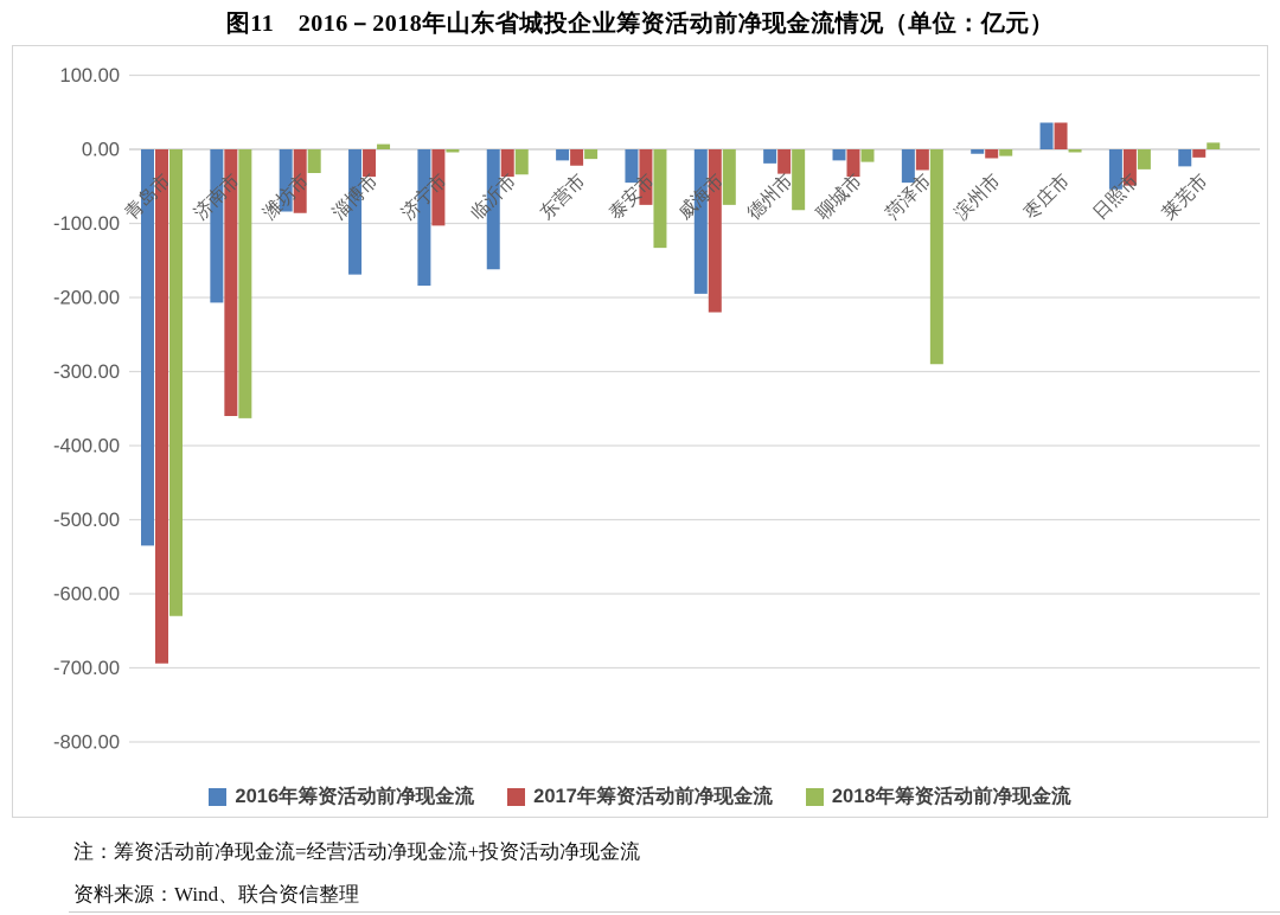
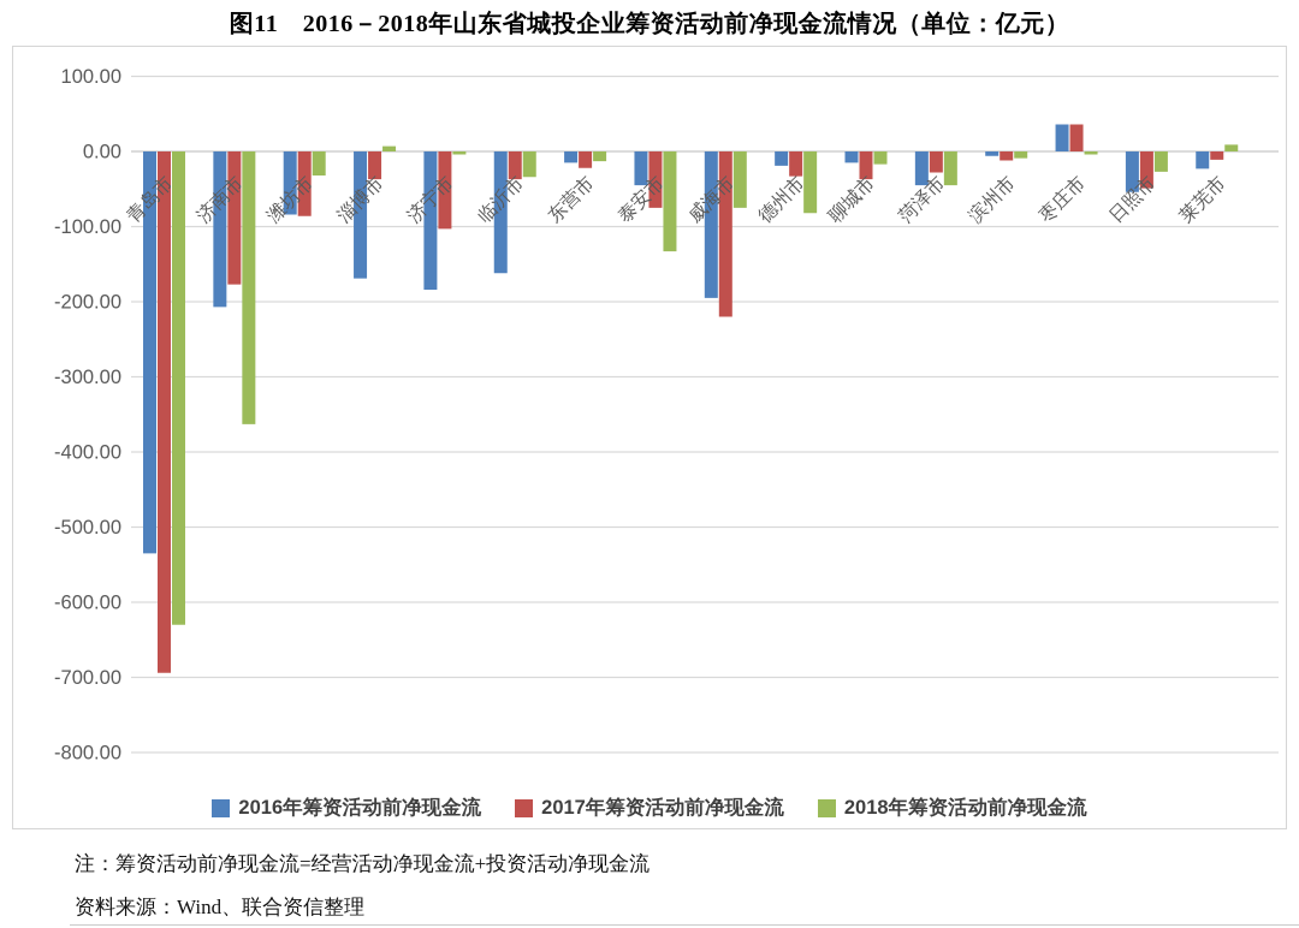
2017年筹资活动前净现金流/济南市: -360 -> -180
2018年筹资活动前净现金流/菏泽市: -290 -> -40
